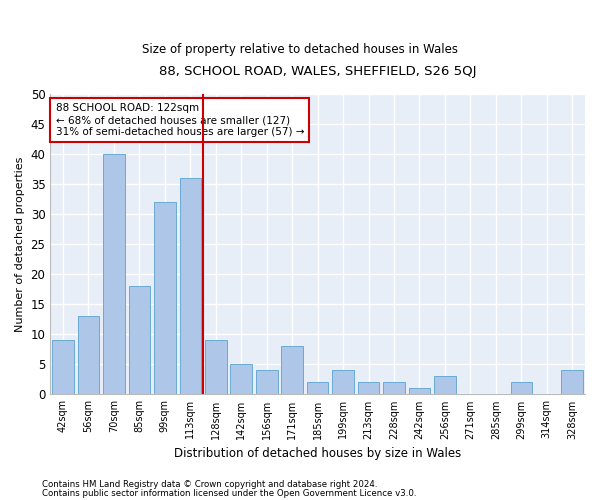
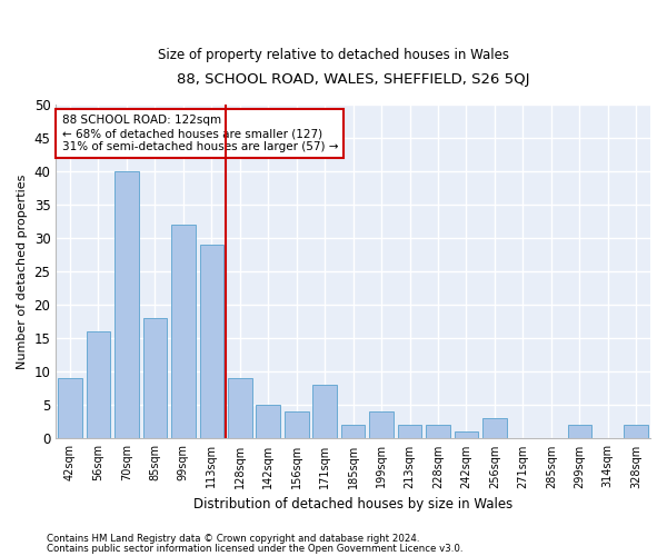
56sqm: 13 -> 16
113sqm: 36 -> 29
328sqm: 4 -> 2
